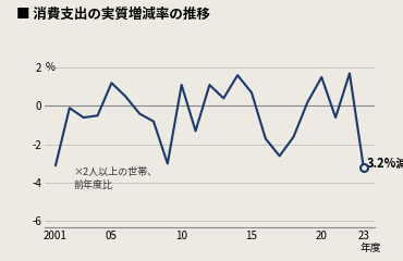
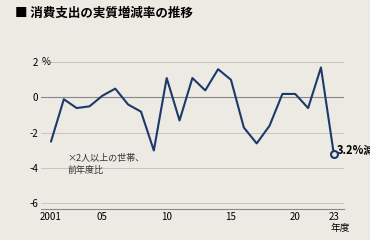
2001: -3.1 -> -2.5
05: 1.2 -> 0.1
15: 0.7 -> 1.0
20: 1.5 -> 0.2
